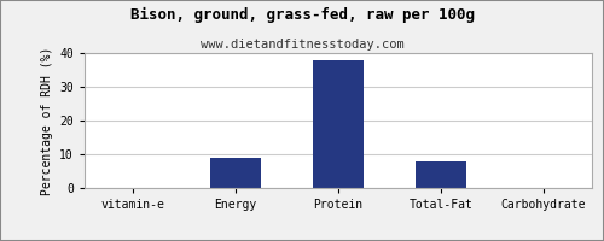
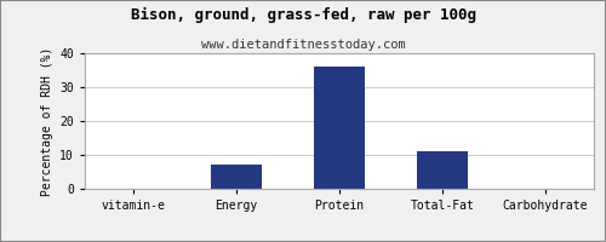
Energy: 9 -> 7
Protein: 38 -> 36
Total-Fat: 8 -> 11
